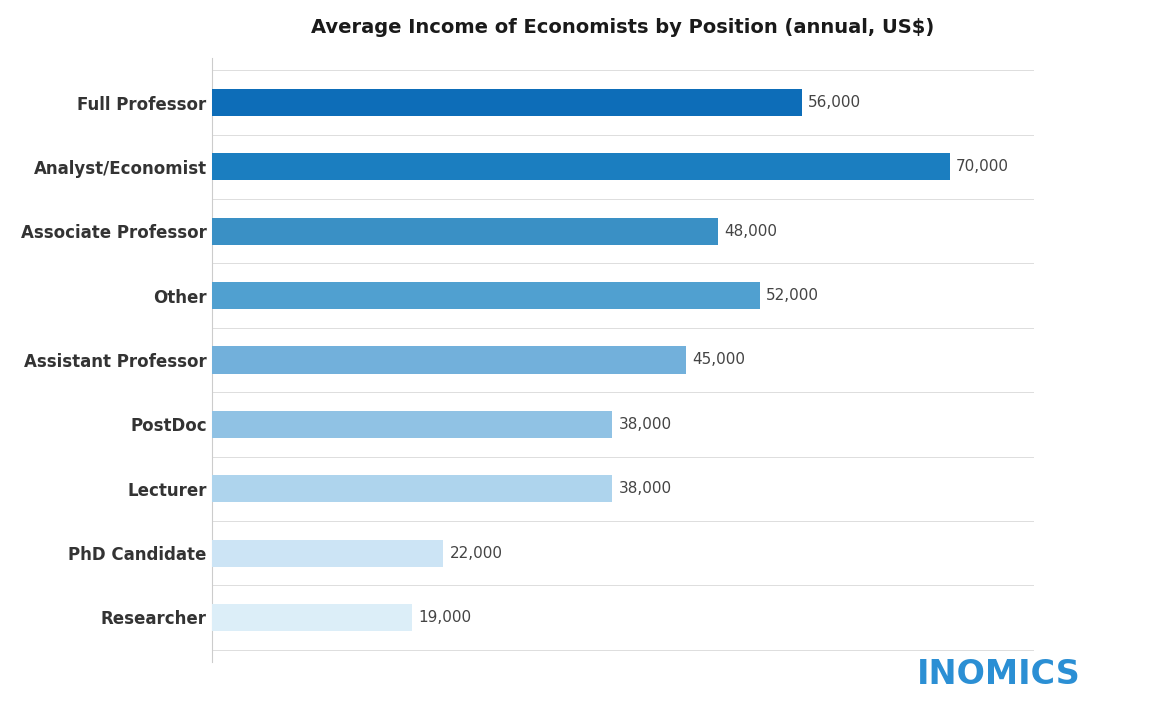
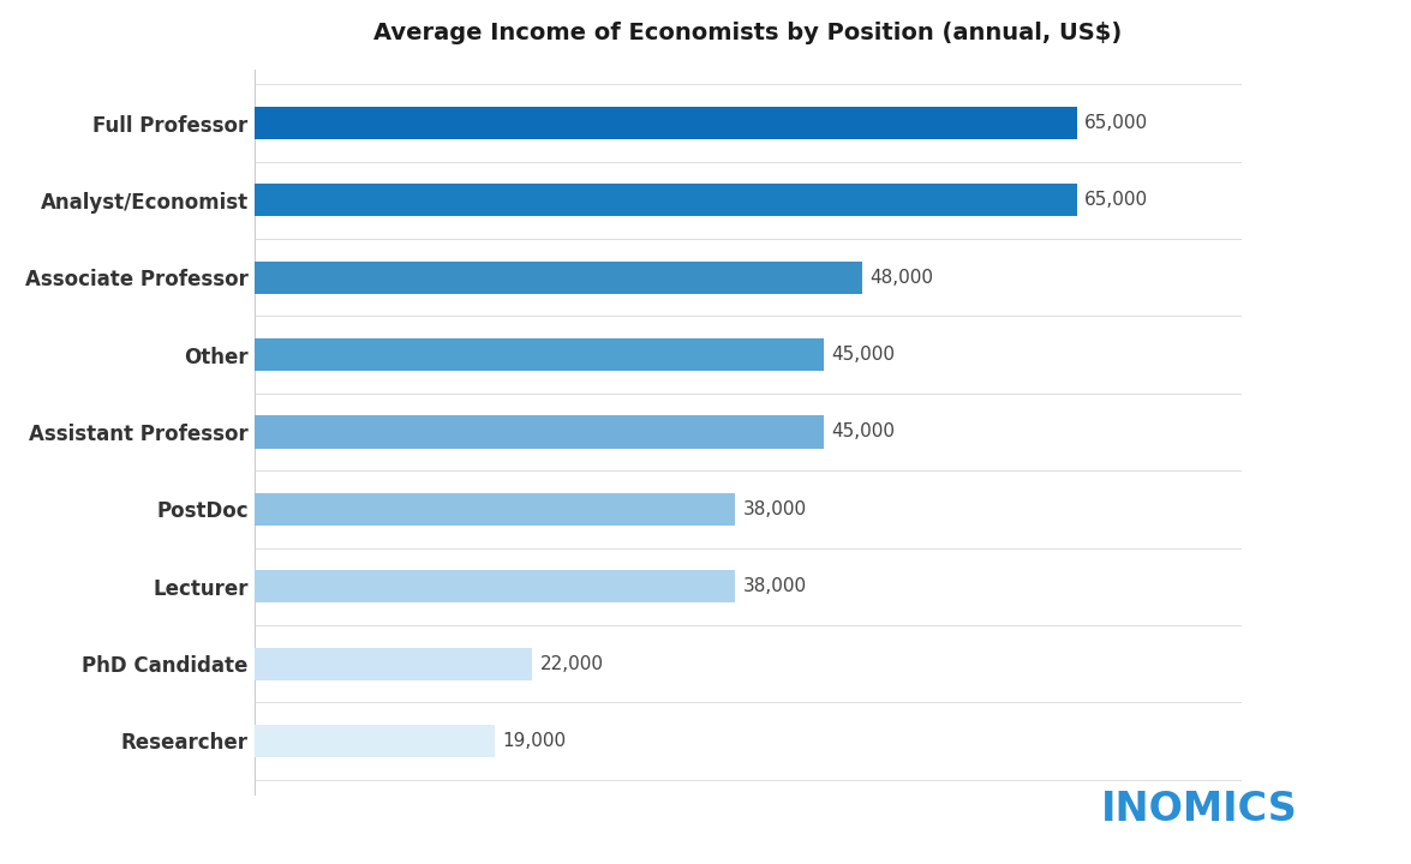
Full Professor: 56,000 -> 65,000
Analyst/Economist: 70,000 -> 65,000
Other: 52,000 -> 45,000
